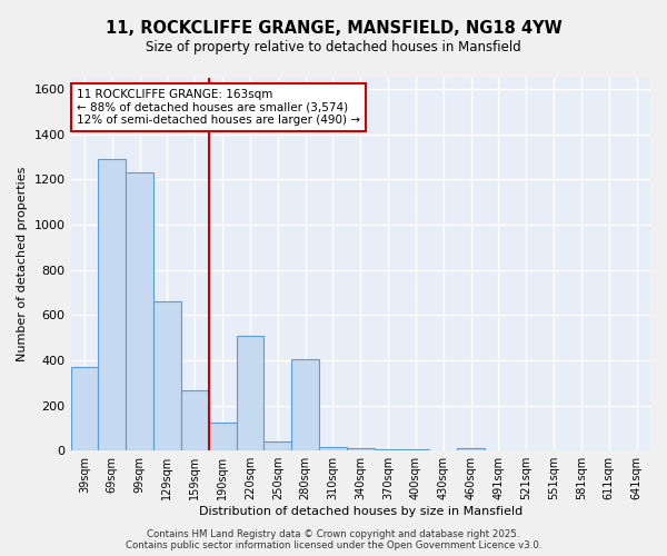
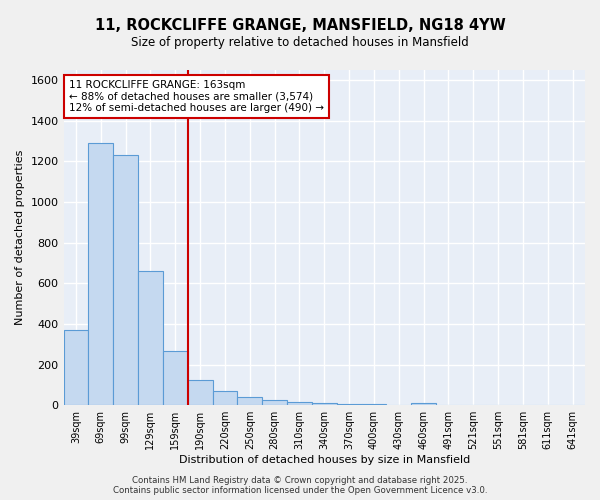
220sqm: 510 -> 68
280sqm: 405 -> 27
